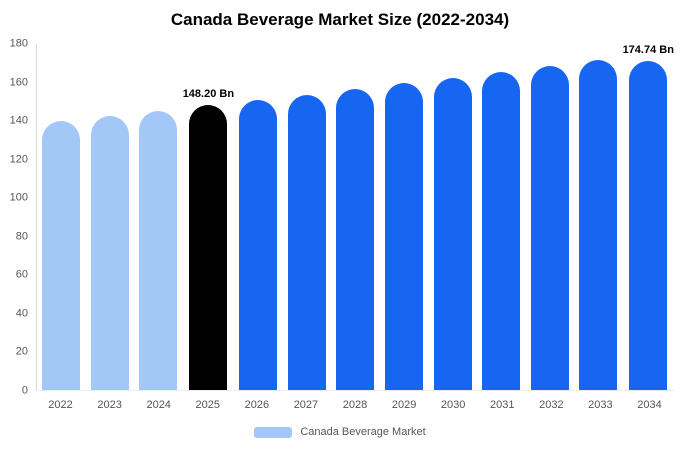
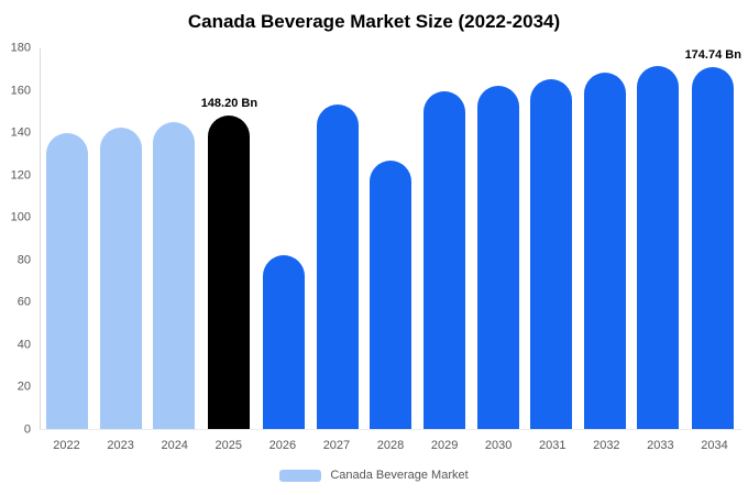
2026: 151 -> 82
2028: 157 -> 127
